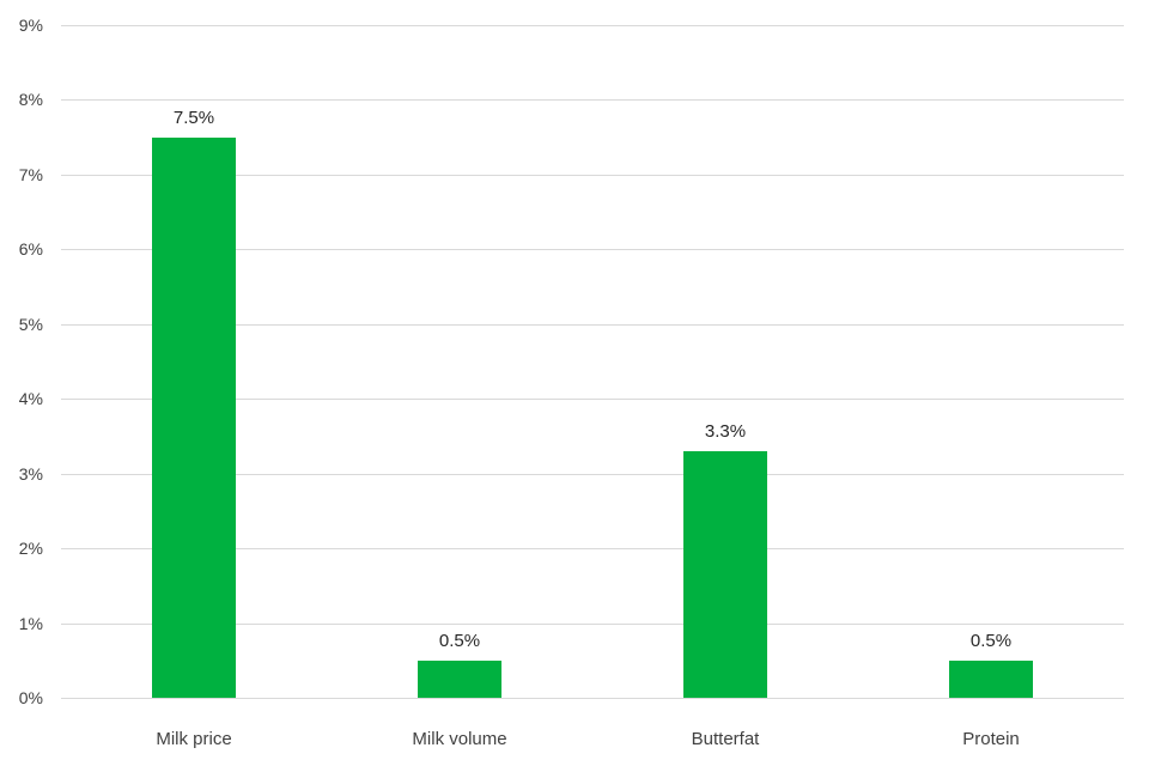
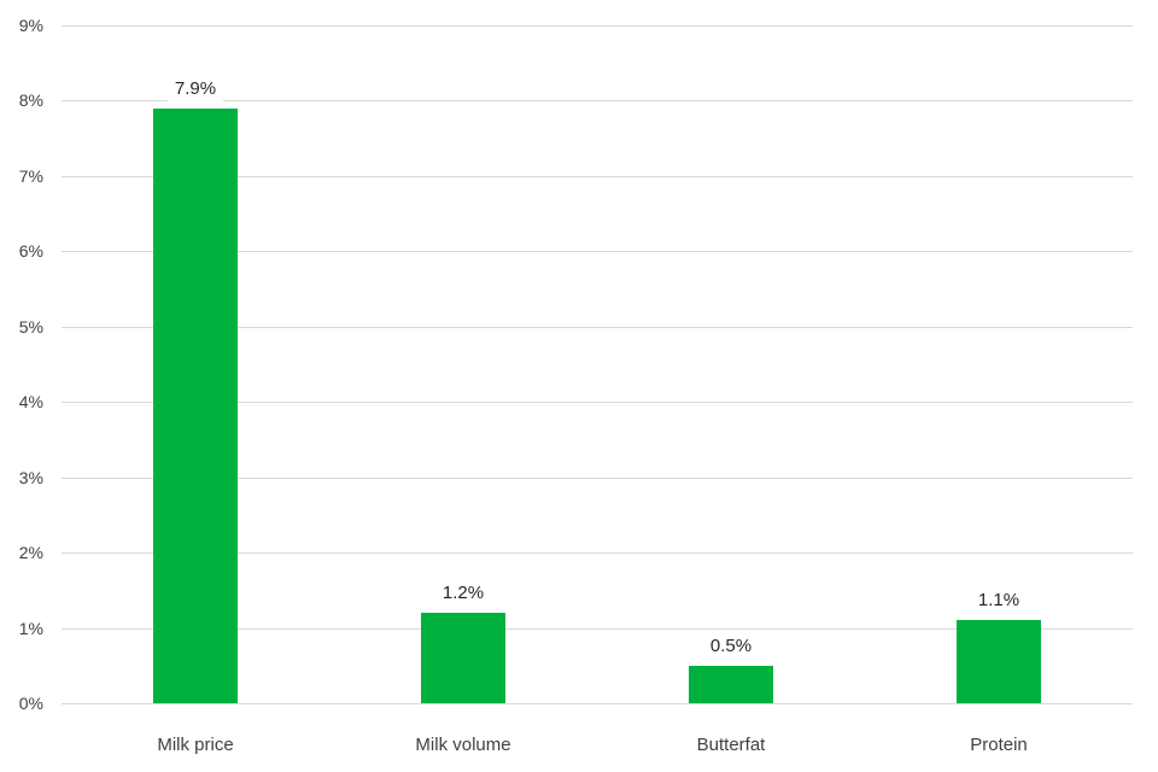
Milk price: 7.5% -> 7.9%
Milk volume: 0.5% -> 1.2%
Butterfat: 3.3% -> 0.5%
Protein: 0.5% -> 1.1%
